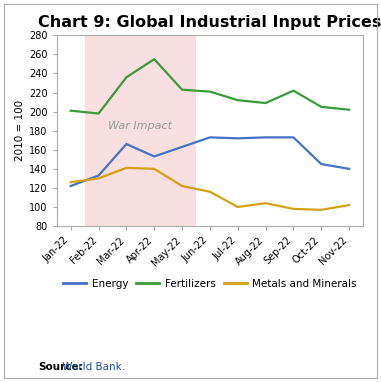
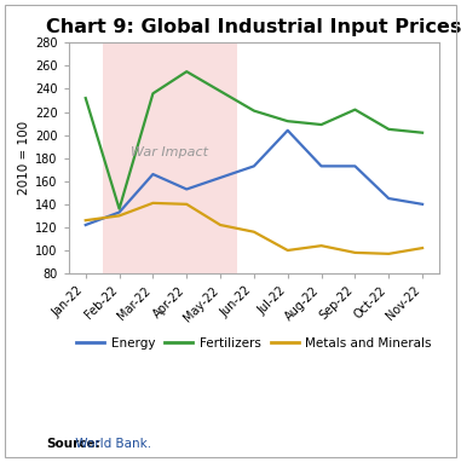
Fertilizers/Jan-22: 201 -> 232
Fertilizers/Feb-22: 198 -> 136
Fertilizers/May-22: 223 -> 238
Energy/Jul-22: 172 -> 204
